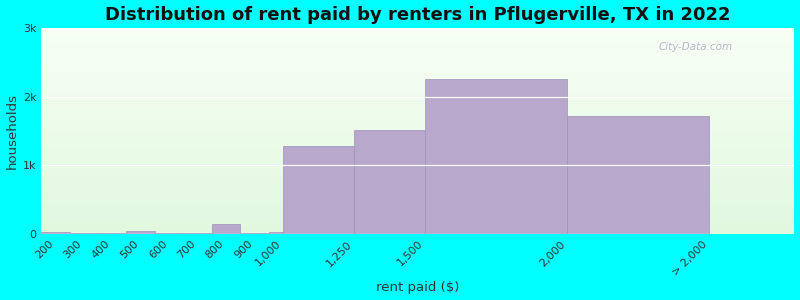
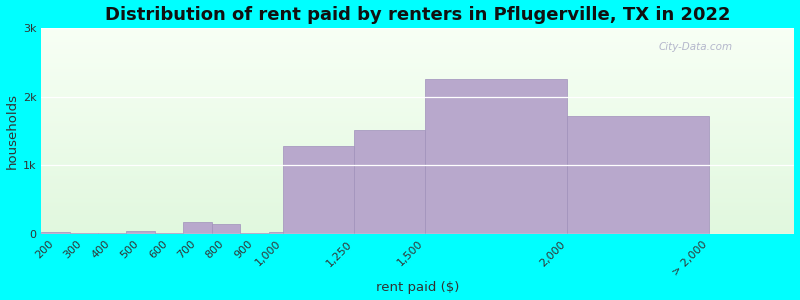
700: 0.01k -> 0.18k
